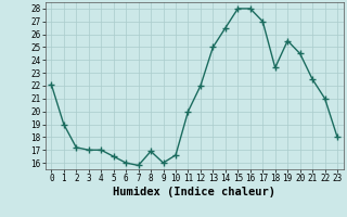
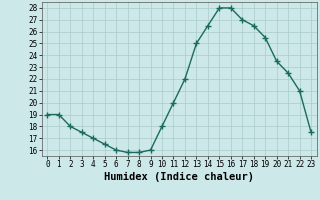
0: 22.1 -> 19.0
2: 17.2 -> 18.0
3: 17.0 -> 17.5
8: 16.9 -> 15.8
10: 16.6 -> 18.0
18: 23.4 -> 26.5
20: 24.5 -> 23.5
23: 18.0 -> 17.5
